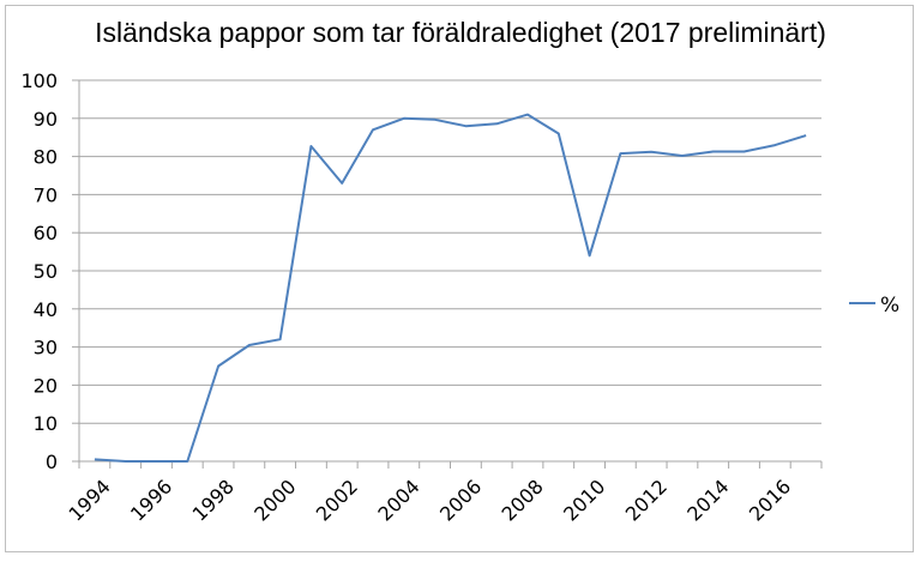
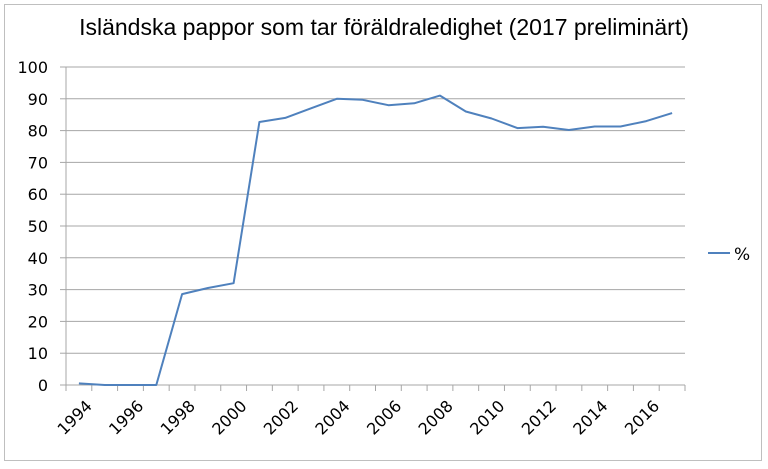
1998: 25 -> 29
2002: 73 -> 84
2010: 54 -> 84
